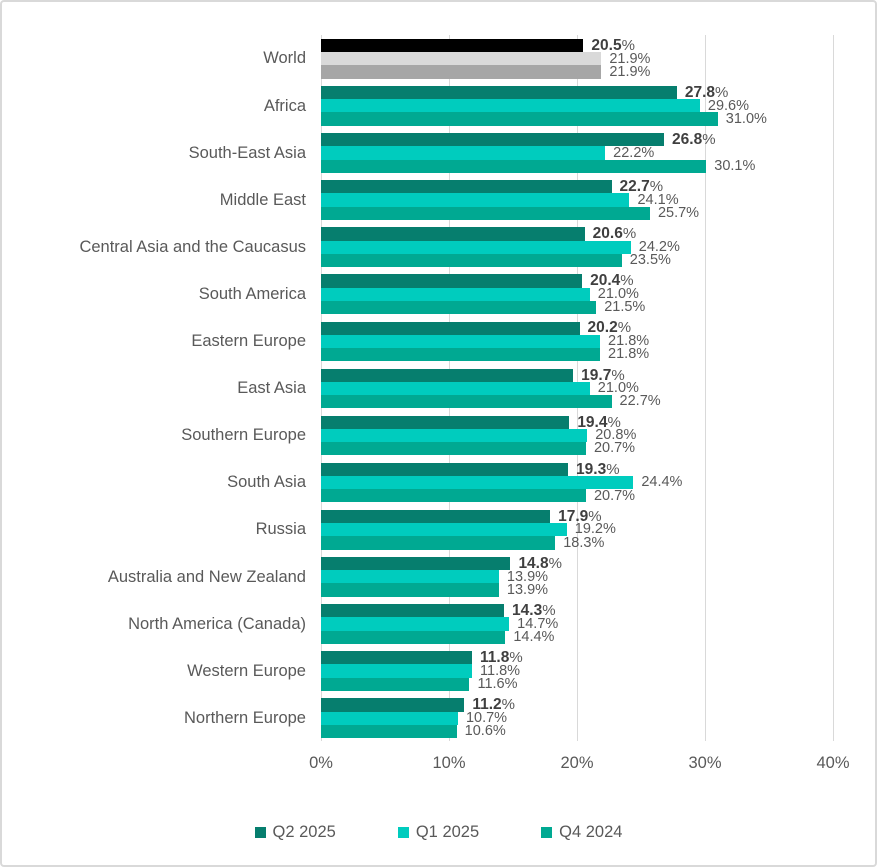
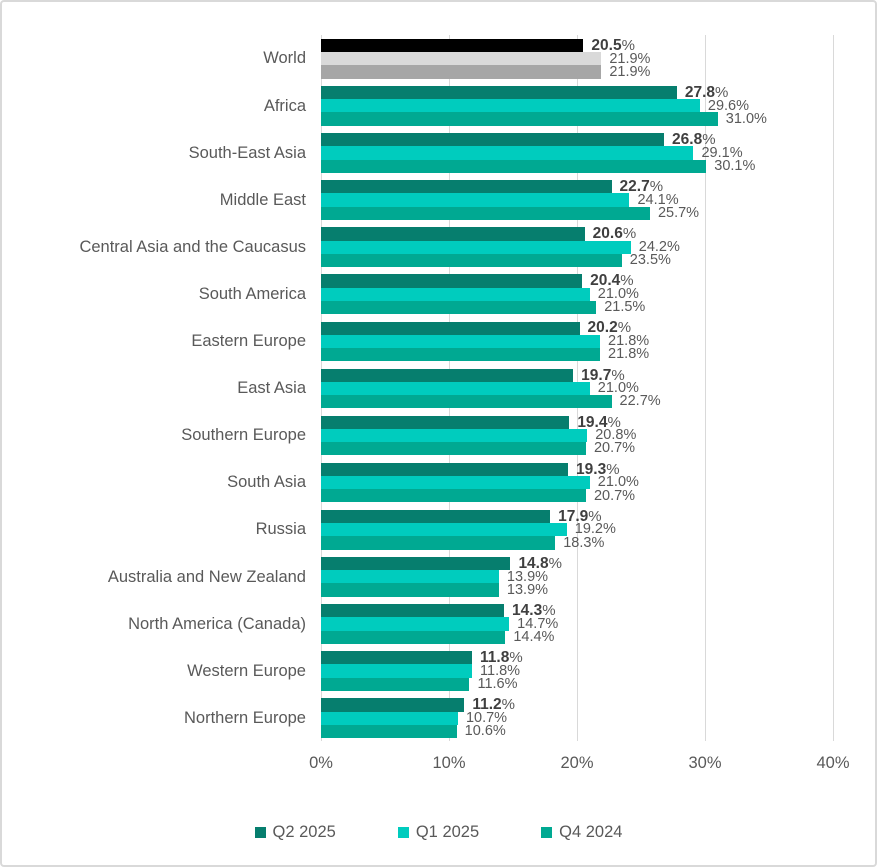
Q1 2025/South-East Asia: 22.2% -> 29.1%
Q1 2025/South Asia: 24.4% -> 21.0%
